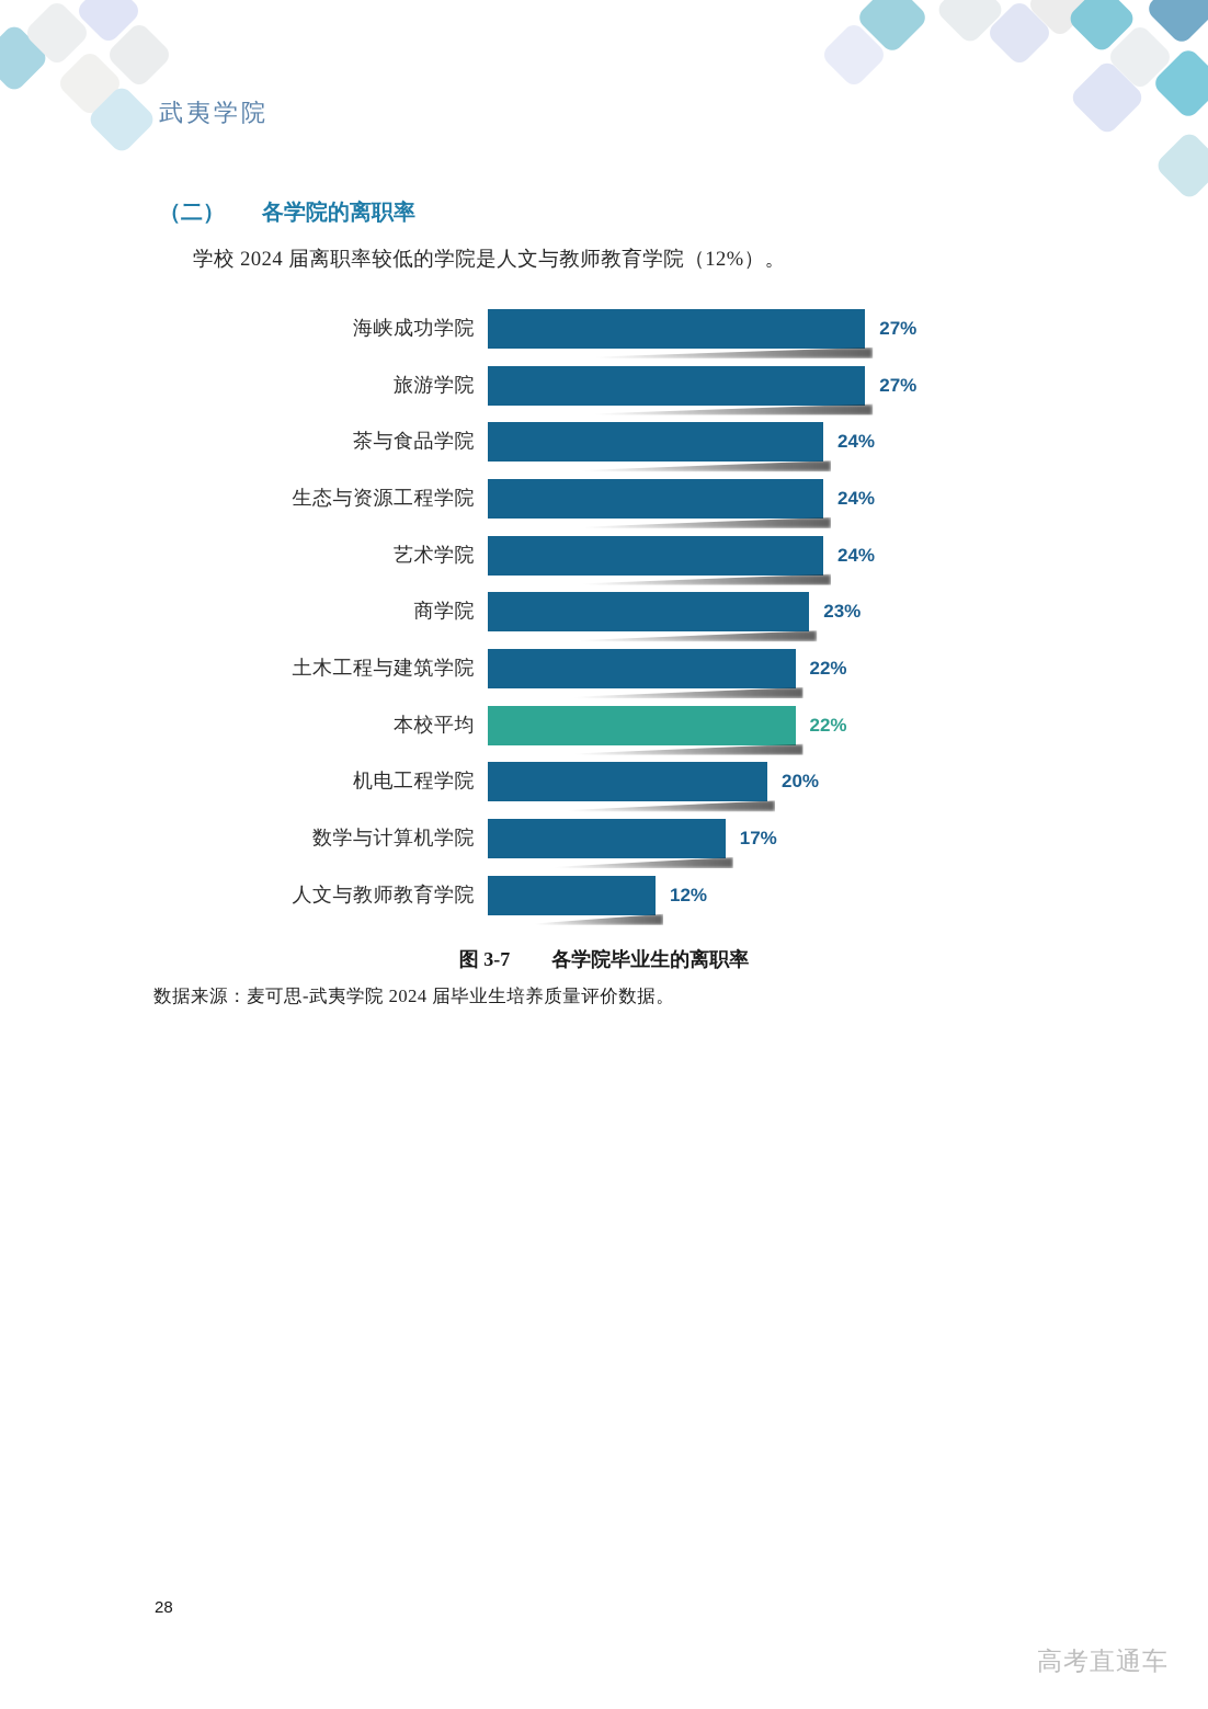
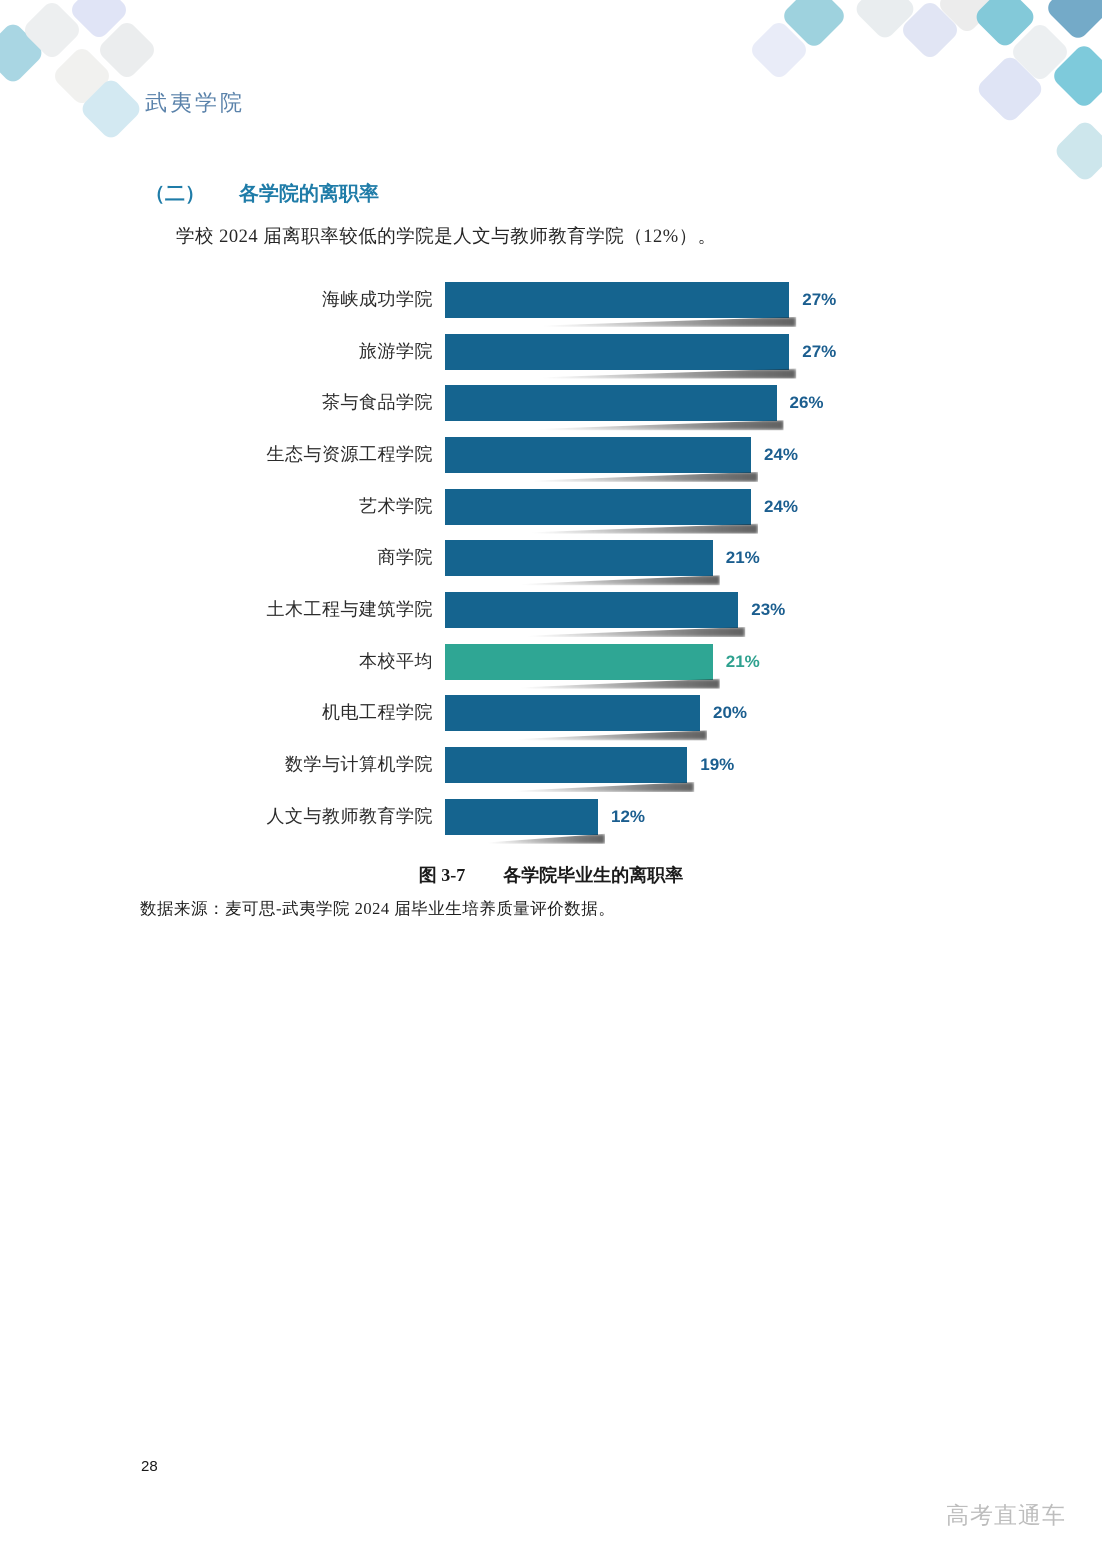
茶与食品学院: 24% -> 26%
商学院: 23% -> 21%
土木工程与建筑学院: 22% -> 23%
本校平均: 22% -> 21%
数学与计算机学院: 17% -> 19%
